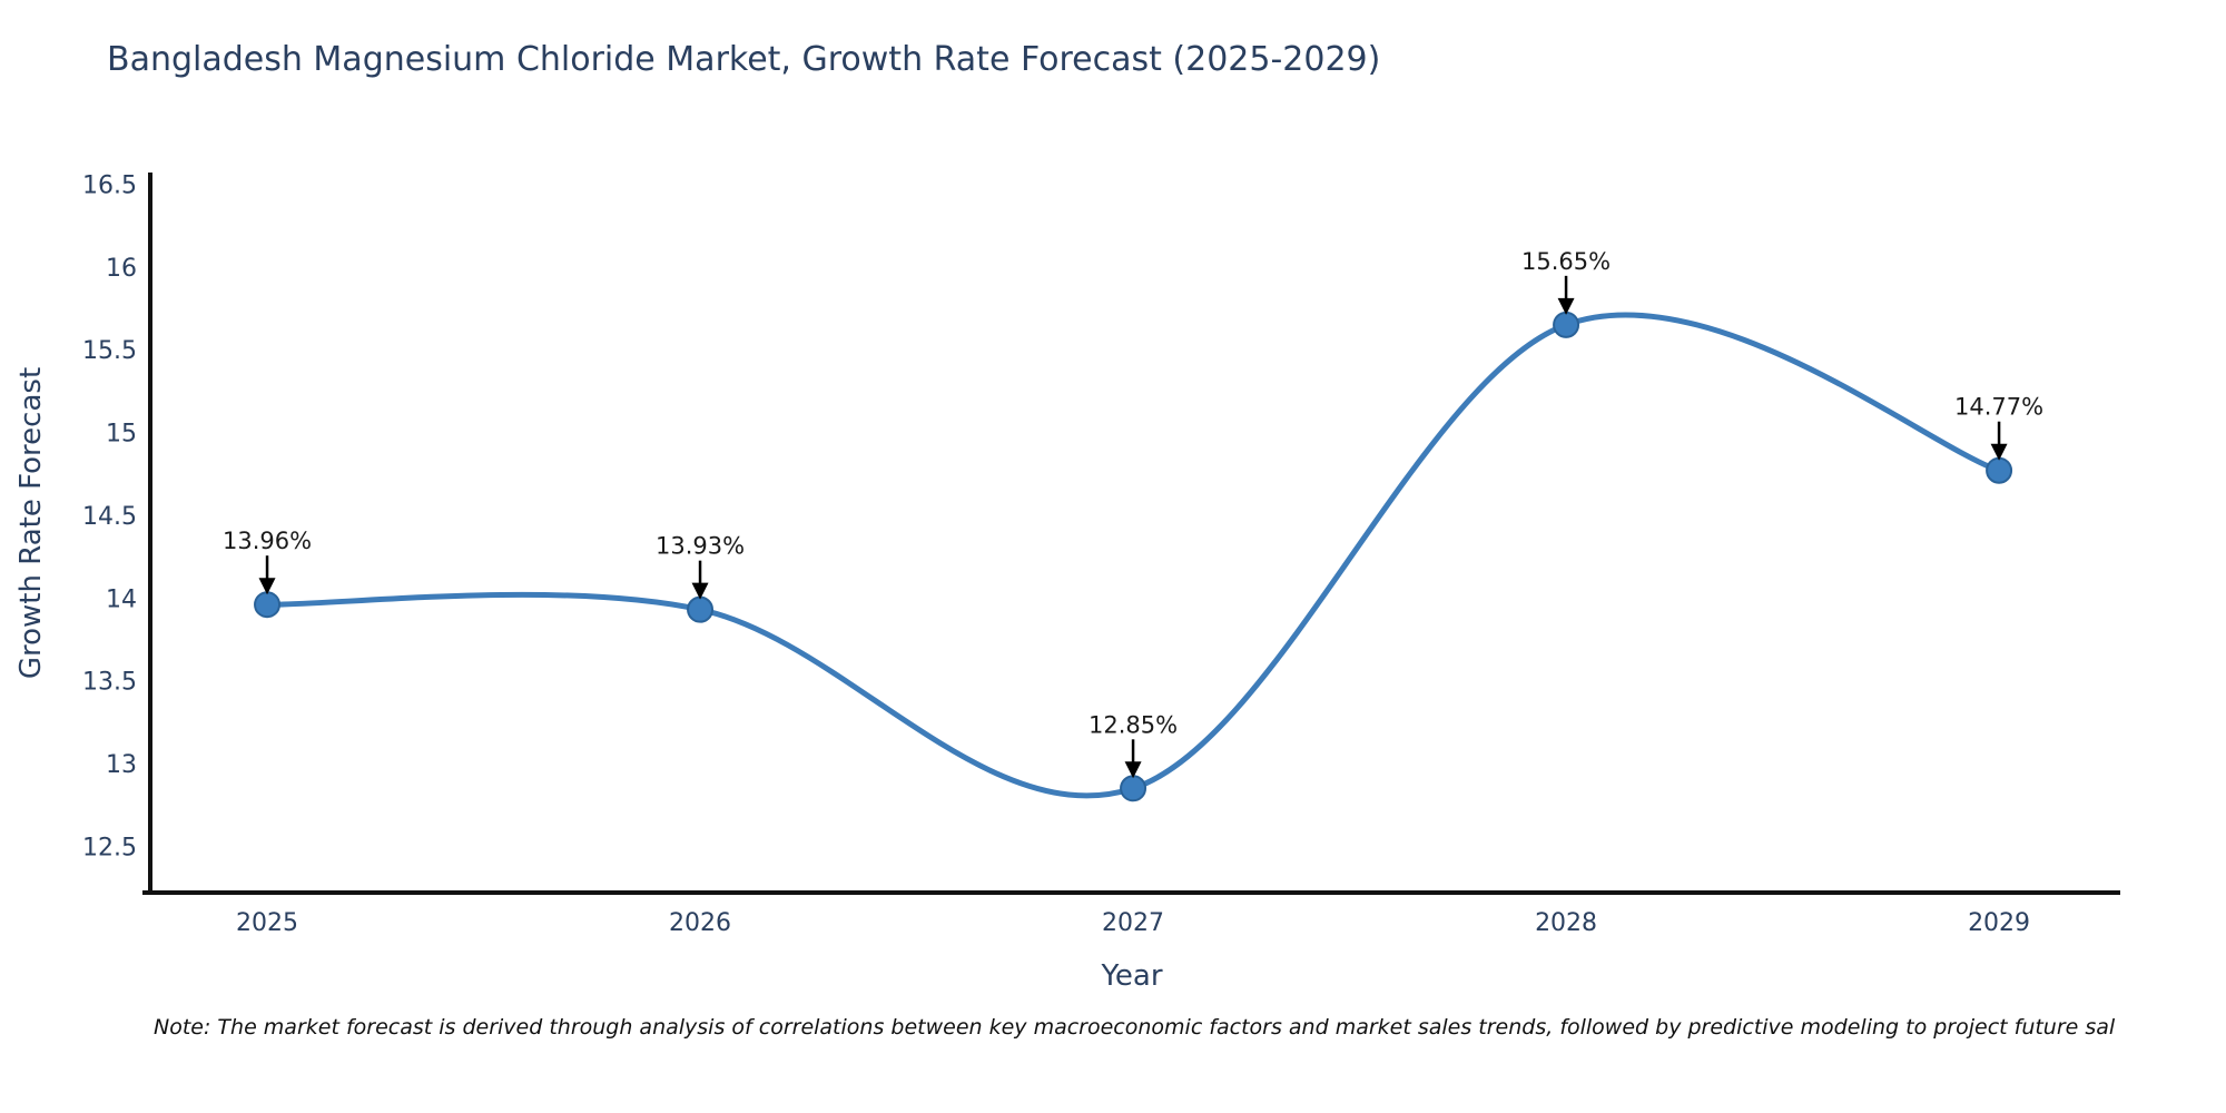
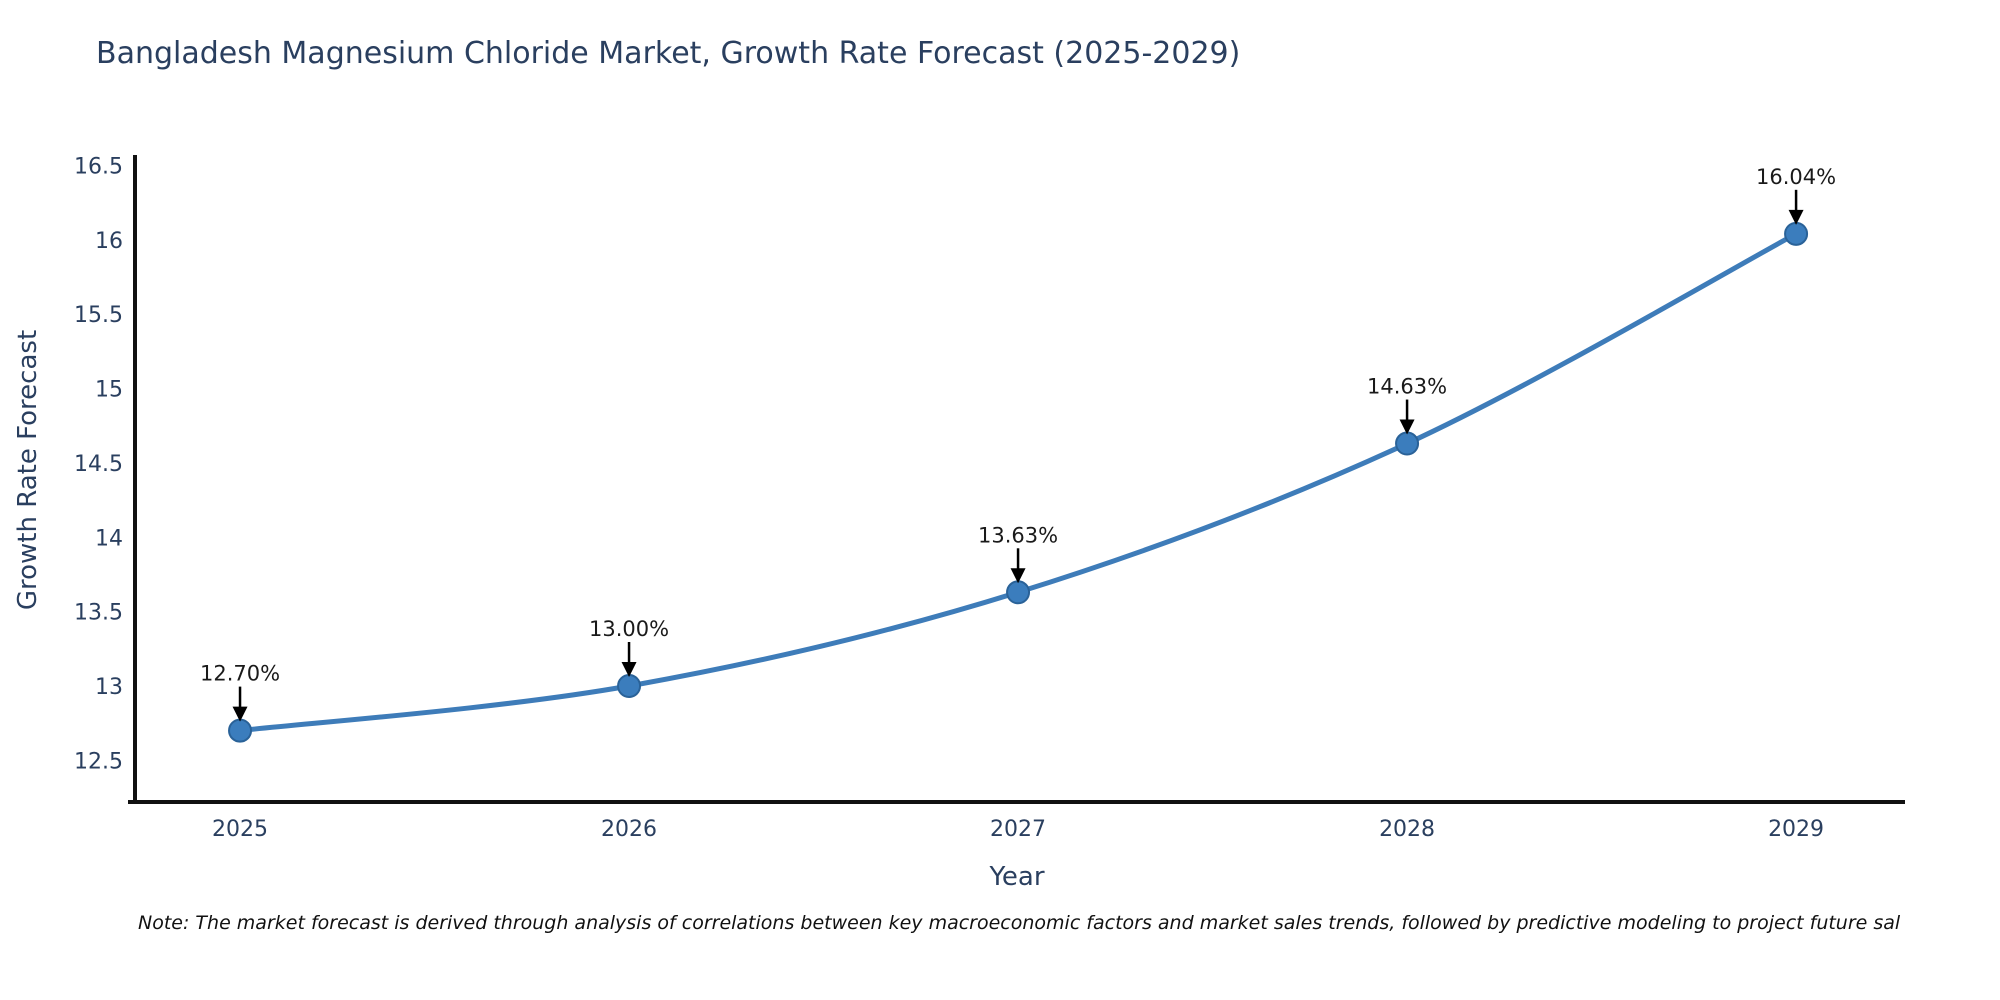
2025: 13.96% -> 12.70%
2026: 13.93% -> 13.00%
2027: 12.85% -> 13.63%
2028: 15.65% -> 14.63%
2029: 14.77% -> 16.04%
